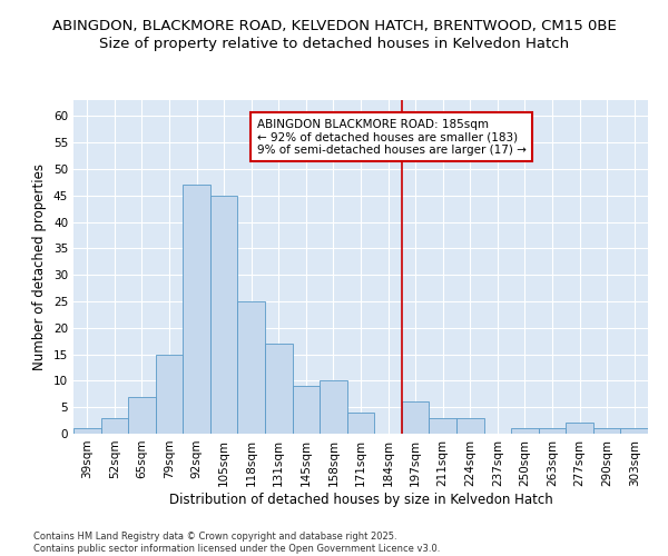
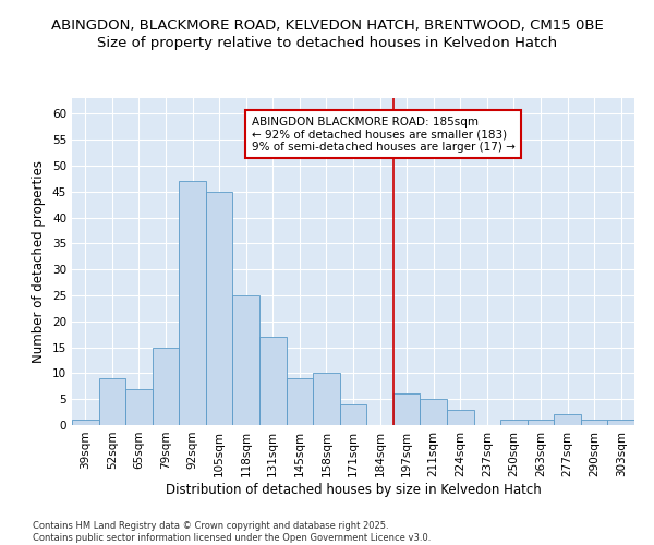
52sqm: 3 -> 9
211sqm: 3 -> 5
